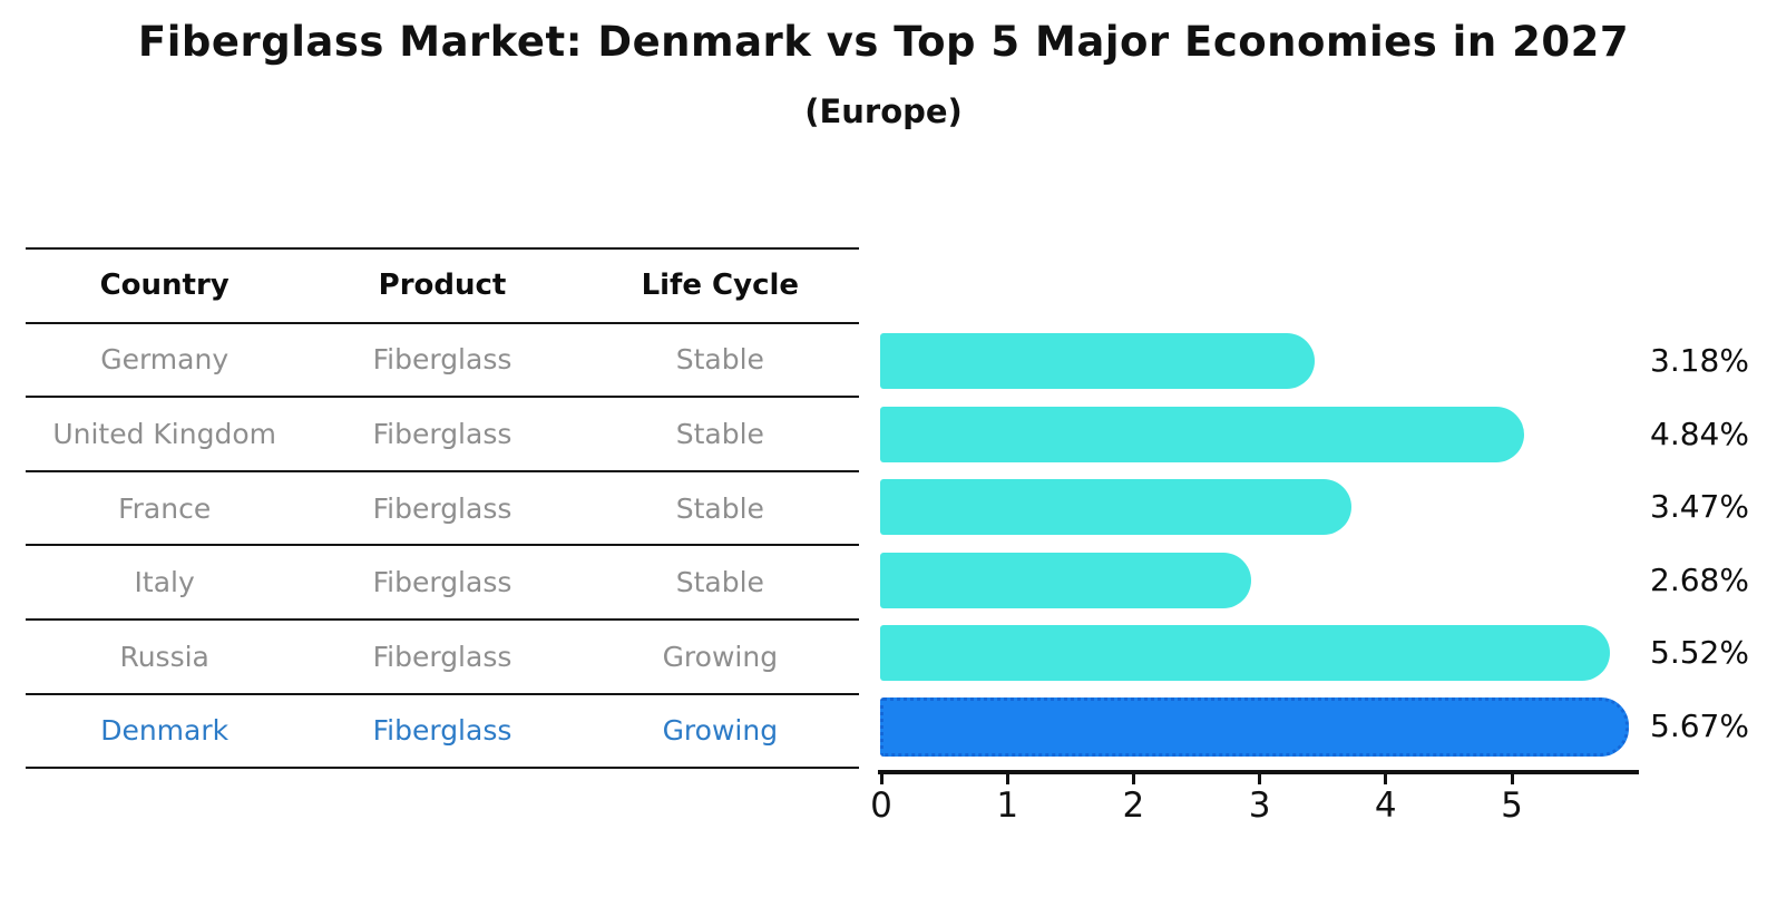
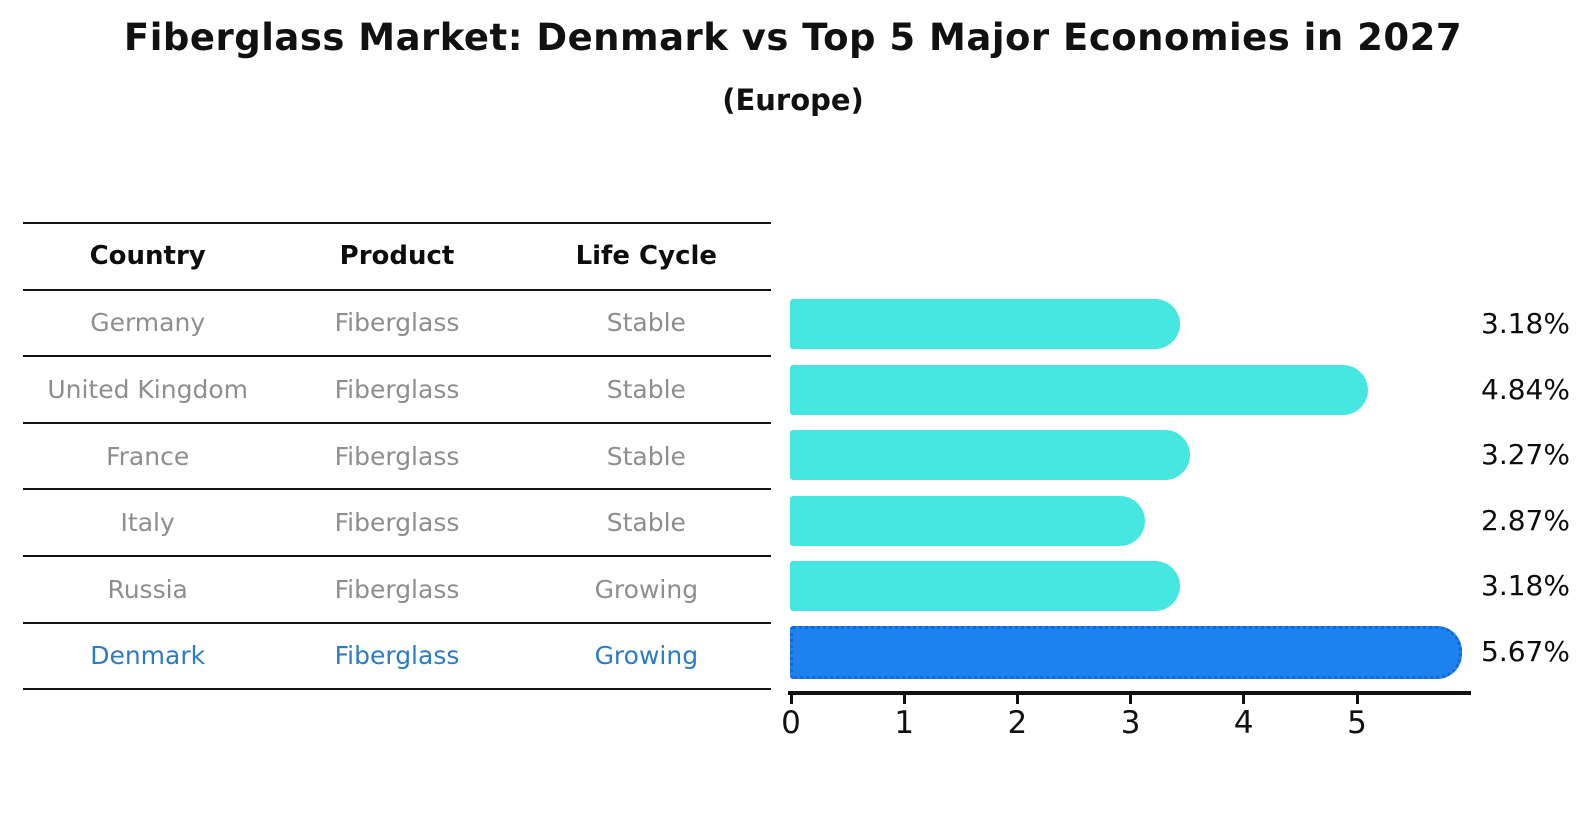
France: 3.47% -> 3.27%
Italy: 2.68% -> 2.87%
Russia: 5.52% -> 3.18%
